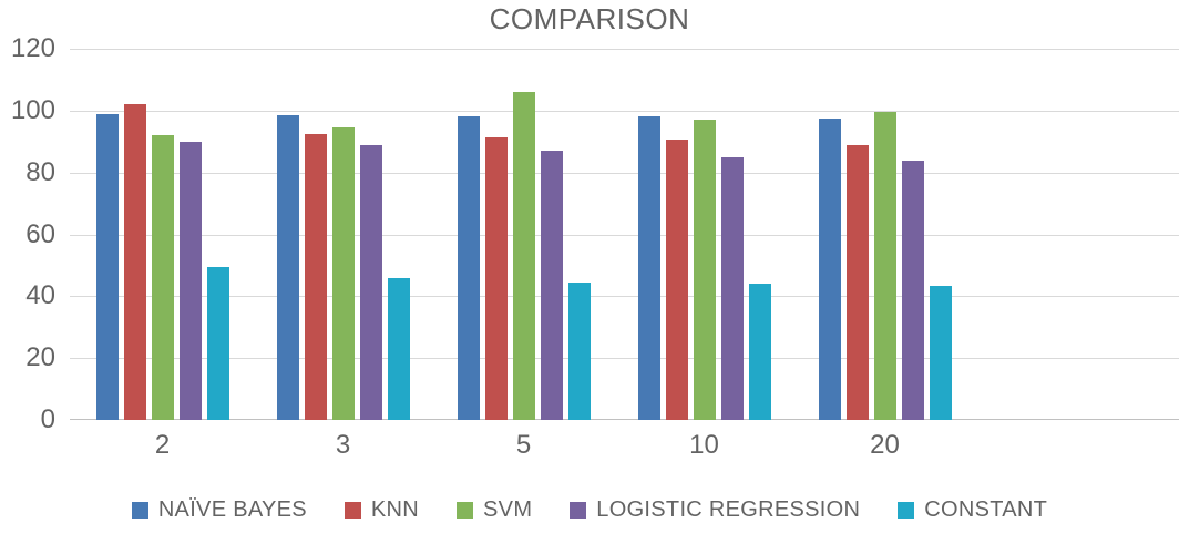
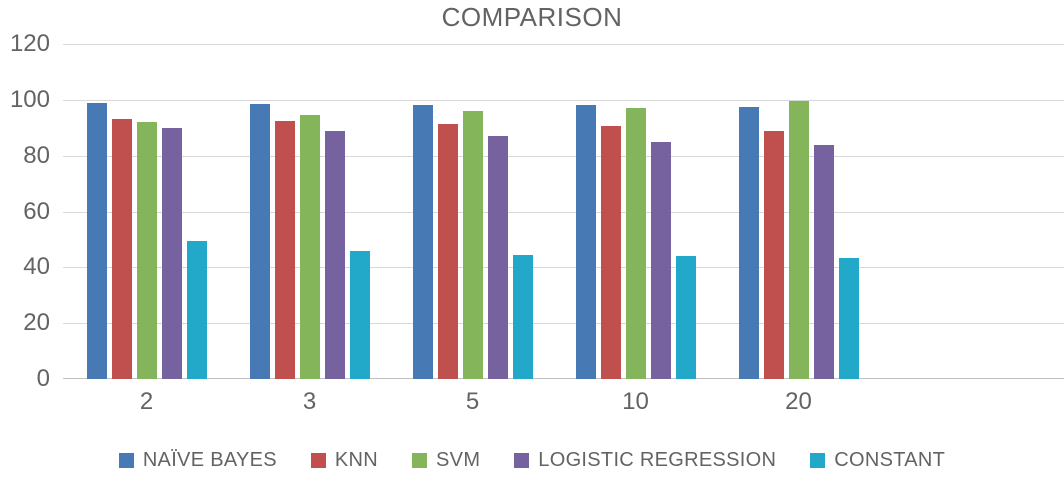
KNN/2: 102 -> 93
SVM/5: 106 -> 96
